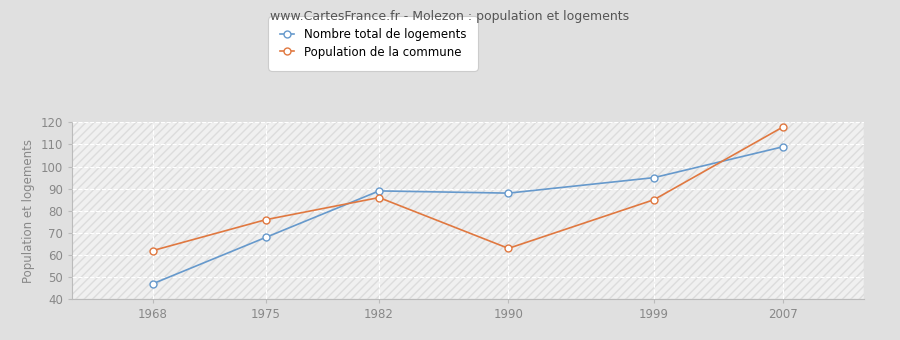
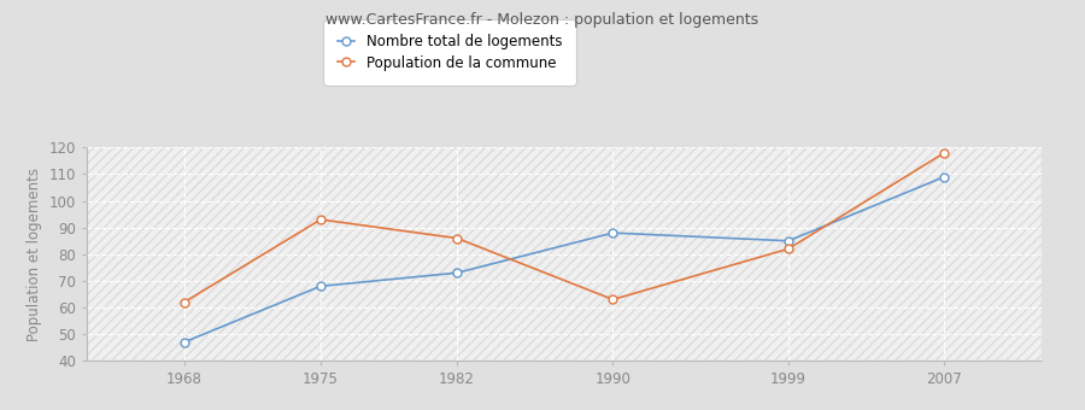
Population de la commune/1975: 76 -> 93
Nombre total de logements/1982: 89 -> 73
Nombre total de logements/1999: 95 -> 85
Population de la commune/1999: 85 -> 82
